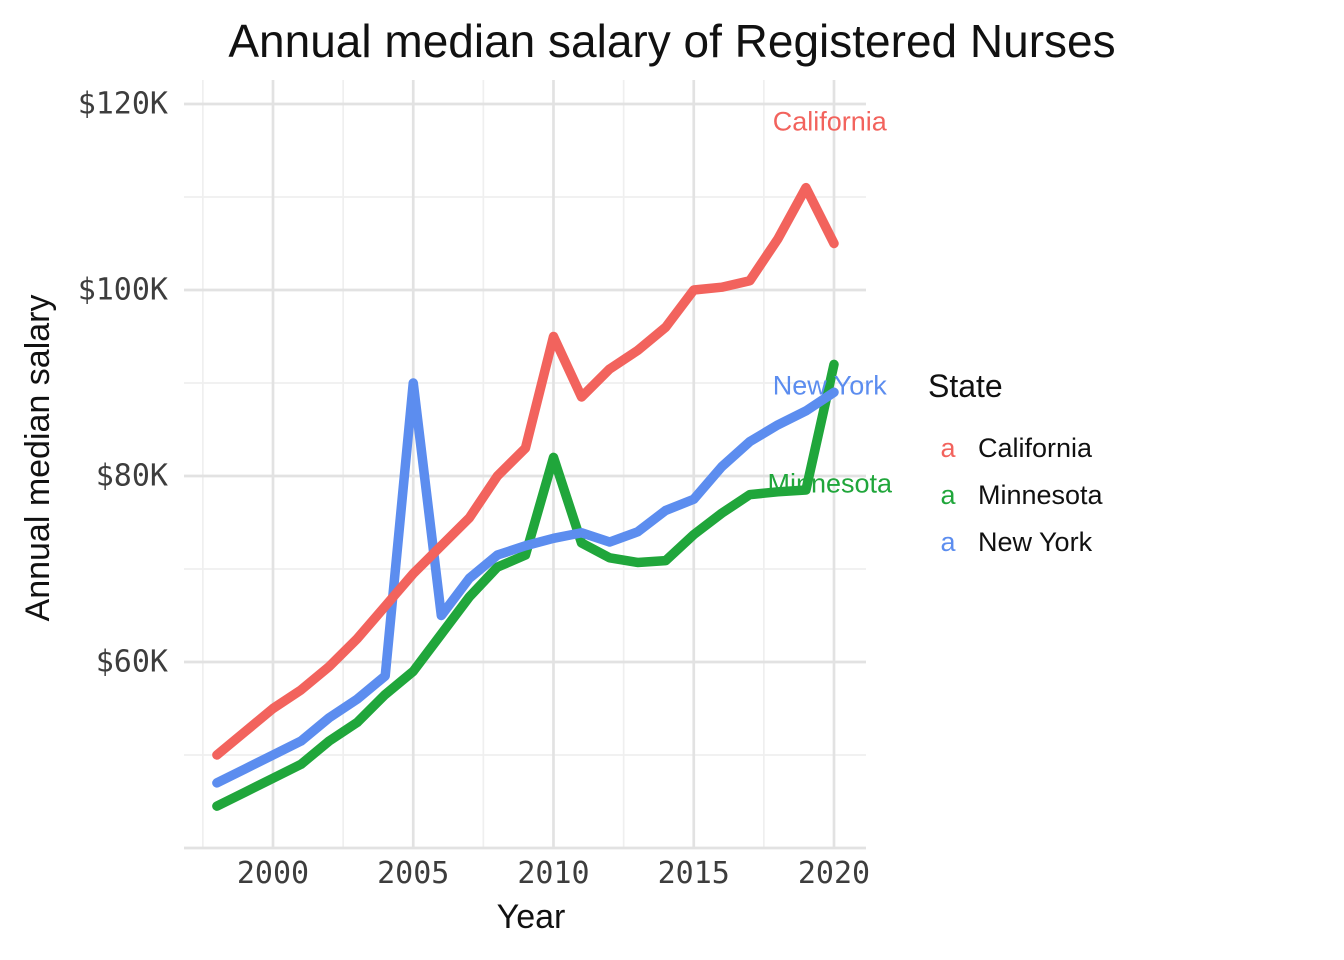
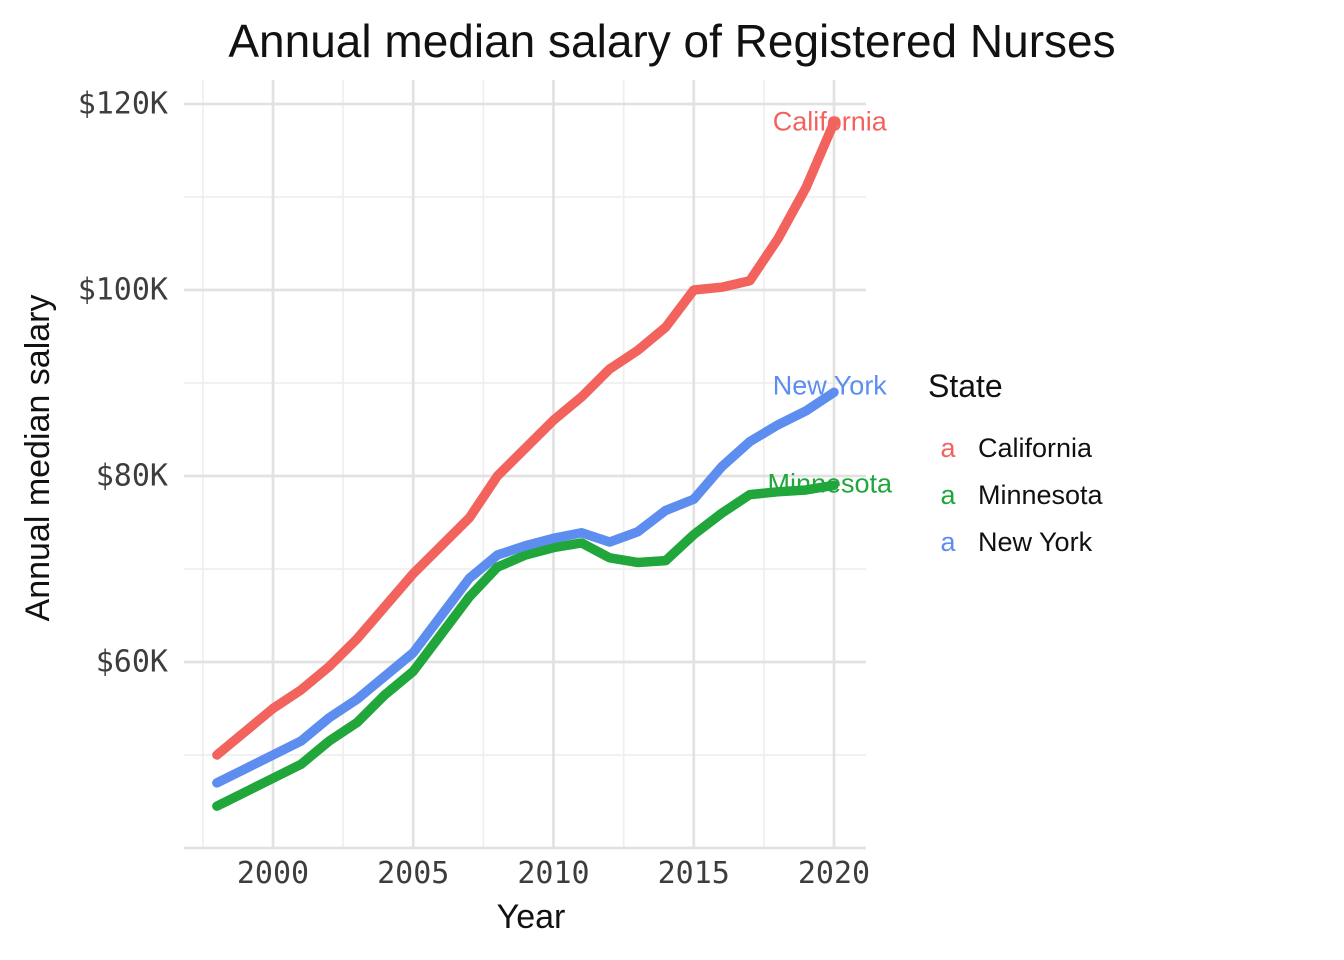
New York/2005: $90K -> $61K
California/2010: $95K -> $86K
Minnesota/2010: $82K -> $72K
California/2020: $105K -> $118K
Minnesota/2020: $92K -> $79K
